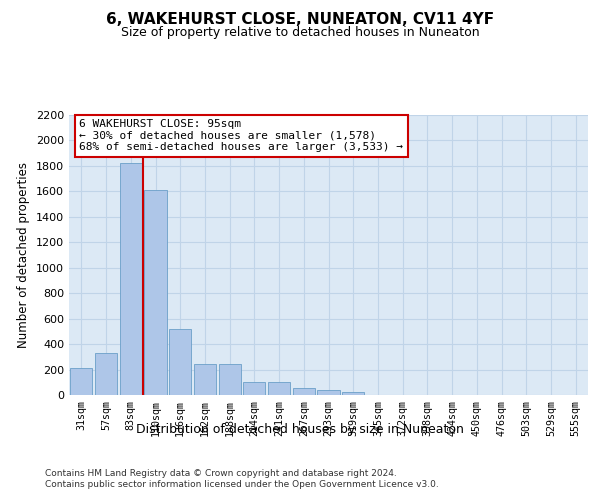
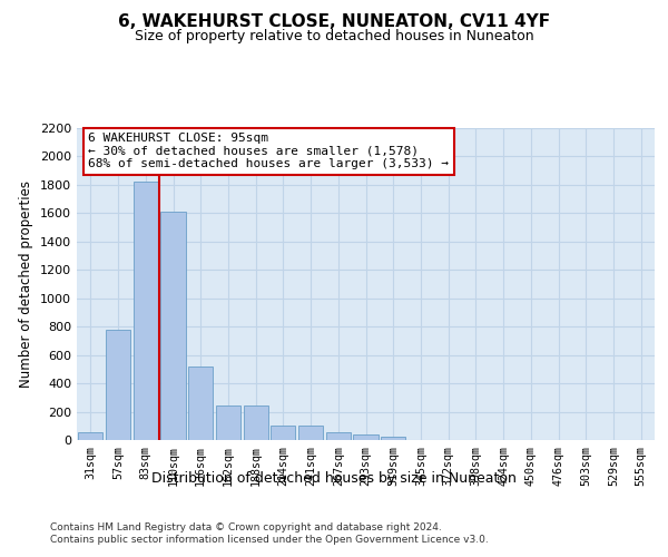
31sqm: 210 -> 60
57sqm: 330 -> 780
